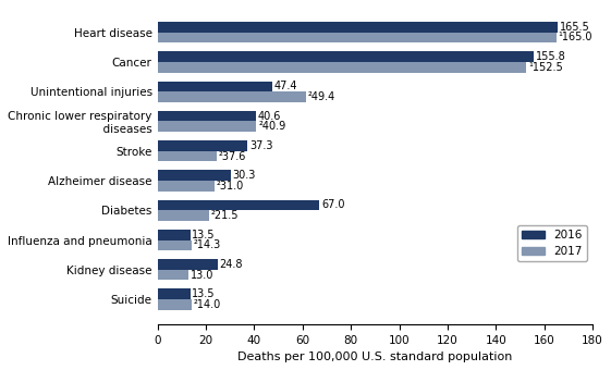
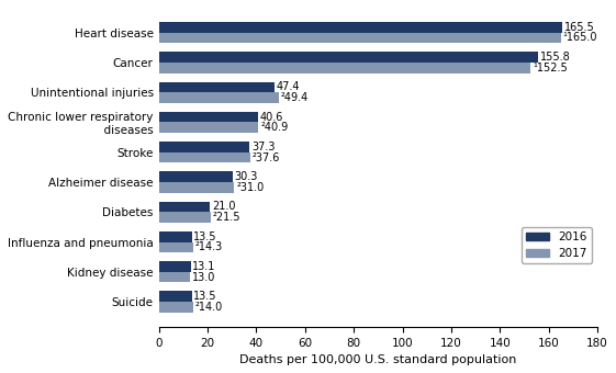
2017/Unintentional injuries: 61.5 -> 49.4
2017/Stroke: 24.5 -> 37.6
2017/Alzheimer disease: 23.5 -> 31.0
2016/Diabetes: 67.0 -> 21.0
2016/Kidney disease: 24.8 -> 13.1
